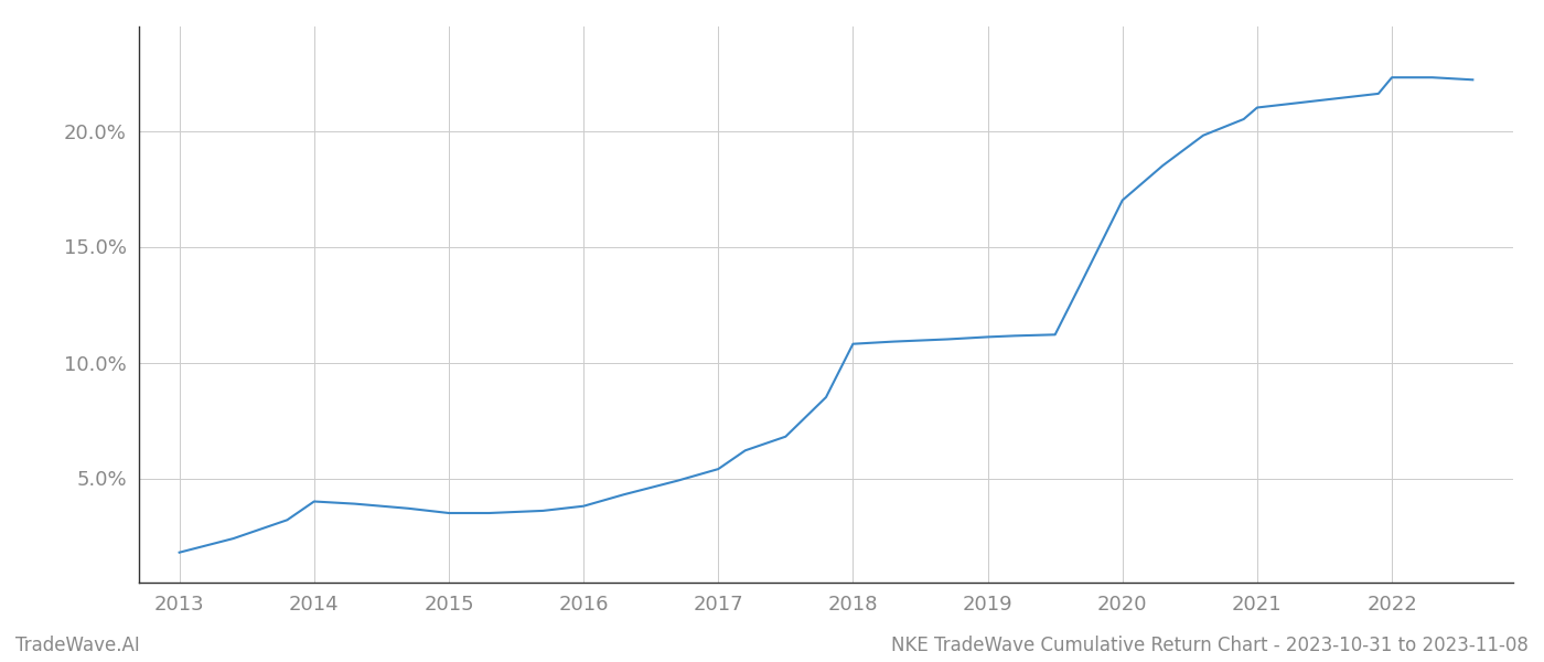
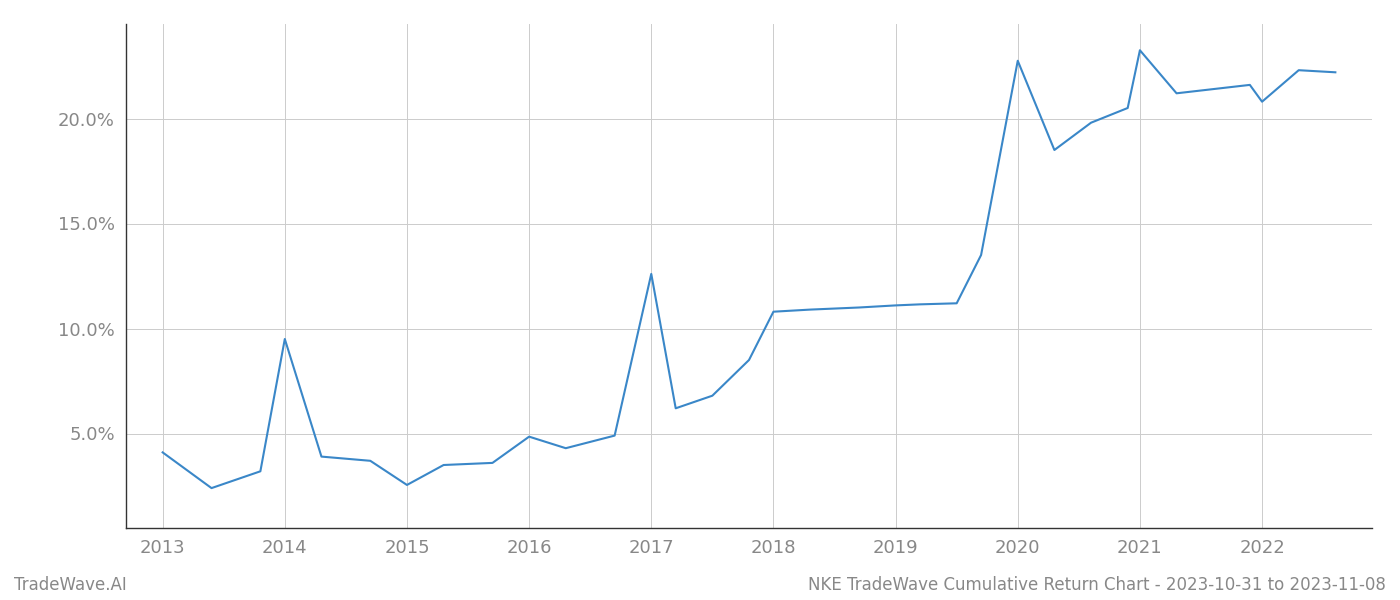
2013: 1.80% -> 4.10%
2014: 4.00% -> 9.50%
2015: 3.50% -> 2.55%
2016: 3.80% -> 4.85%
2017: 5.40% -> 12.60%
2020: 17.00% -> 22.75%
2021: 21.00% -> 23.25%
2022: 22.30% -> 20.80%
